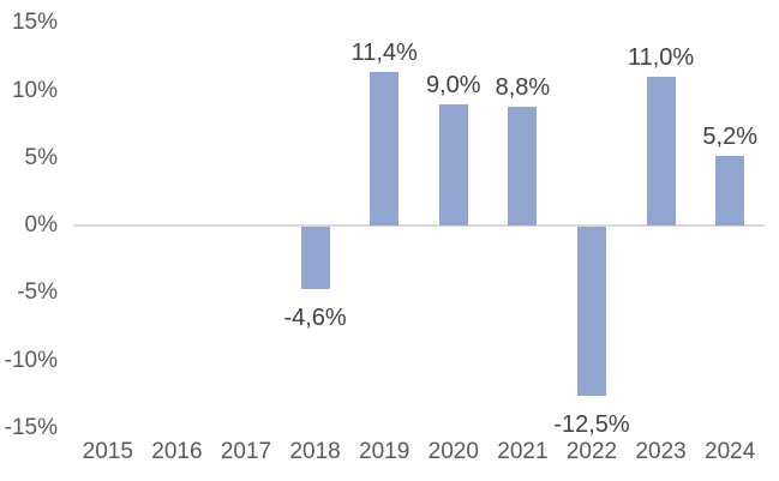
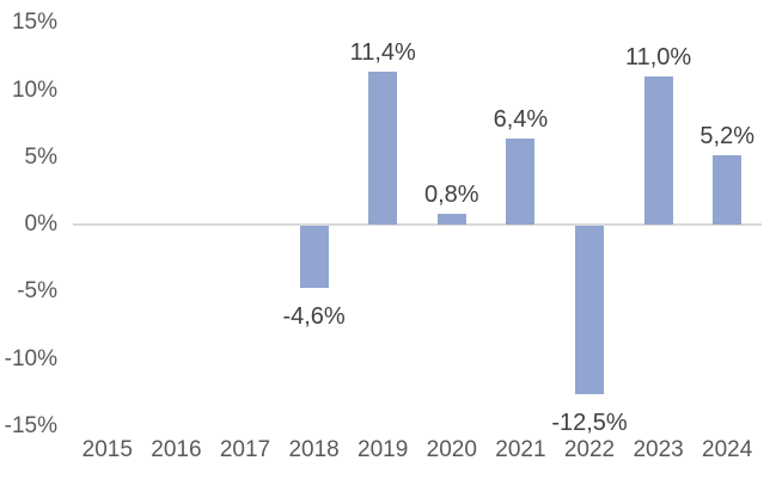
2020: 9,0% -> 0,8%
2021: 8,8% -> 6,4%
